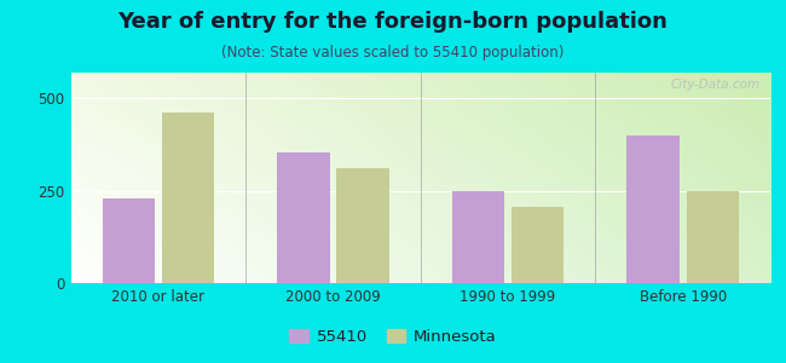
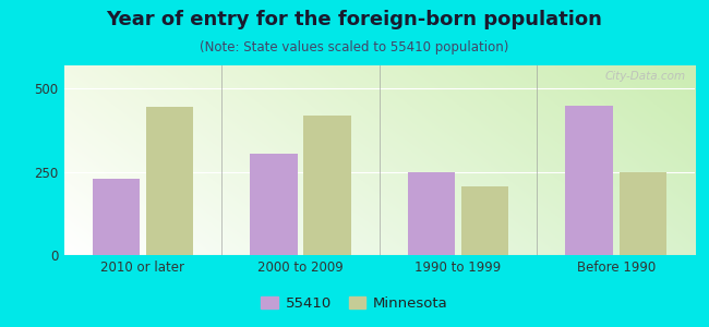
Minnesota/2010 or later: 463 -> 445
55410/2000 to 2009: 355 -> 305
Minnesota/2000 to 2009: 310 -> 420
55410/Before 1990: 400 -> 450
